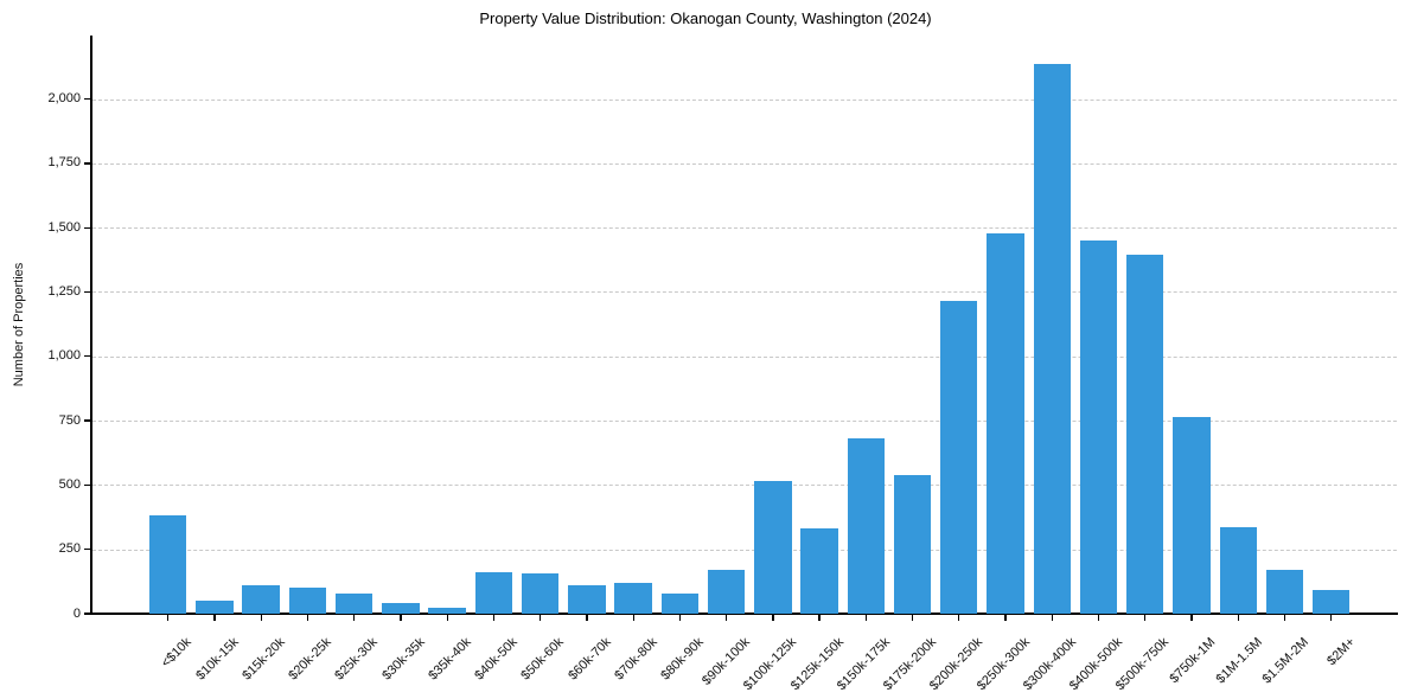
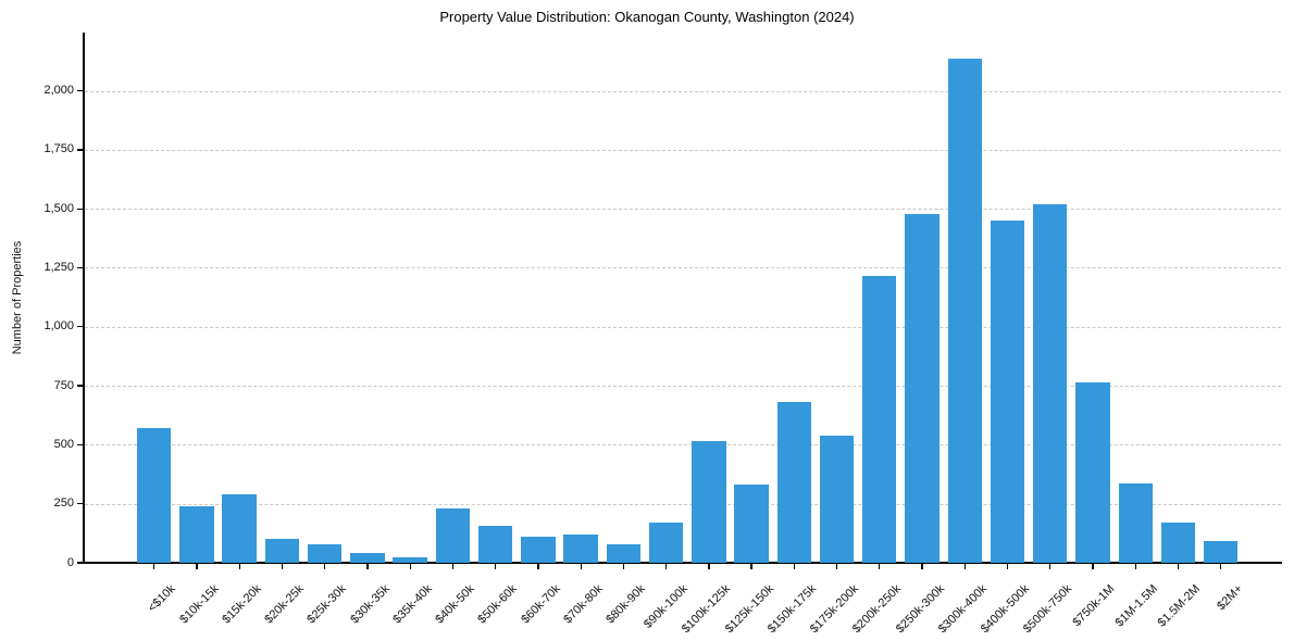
<$10k: 380 -> 570
$10k-15k: 50 -> 240
$15k-20k: 110 -> 290
$40k-50k: 160 -> 230
$500k-750k: 1400 -> 1520
